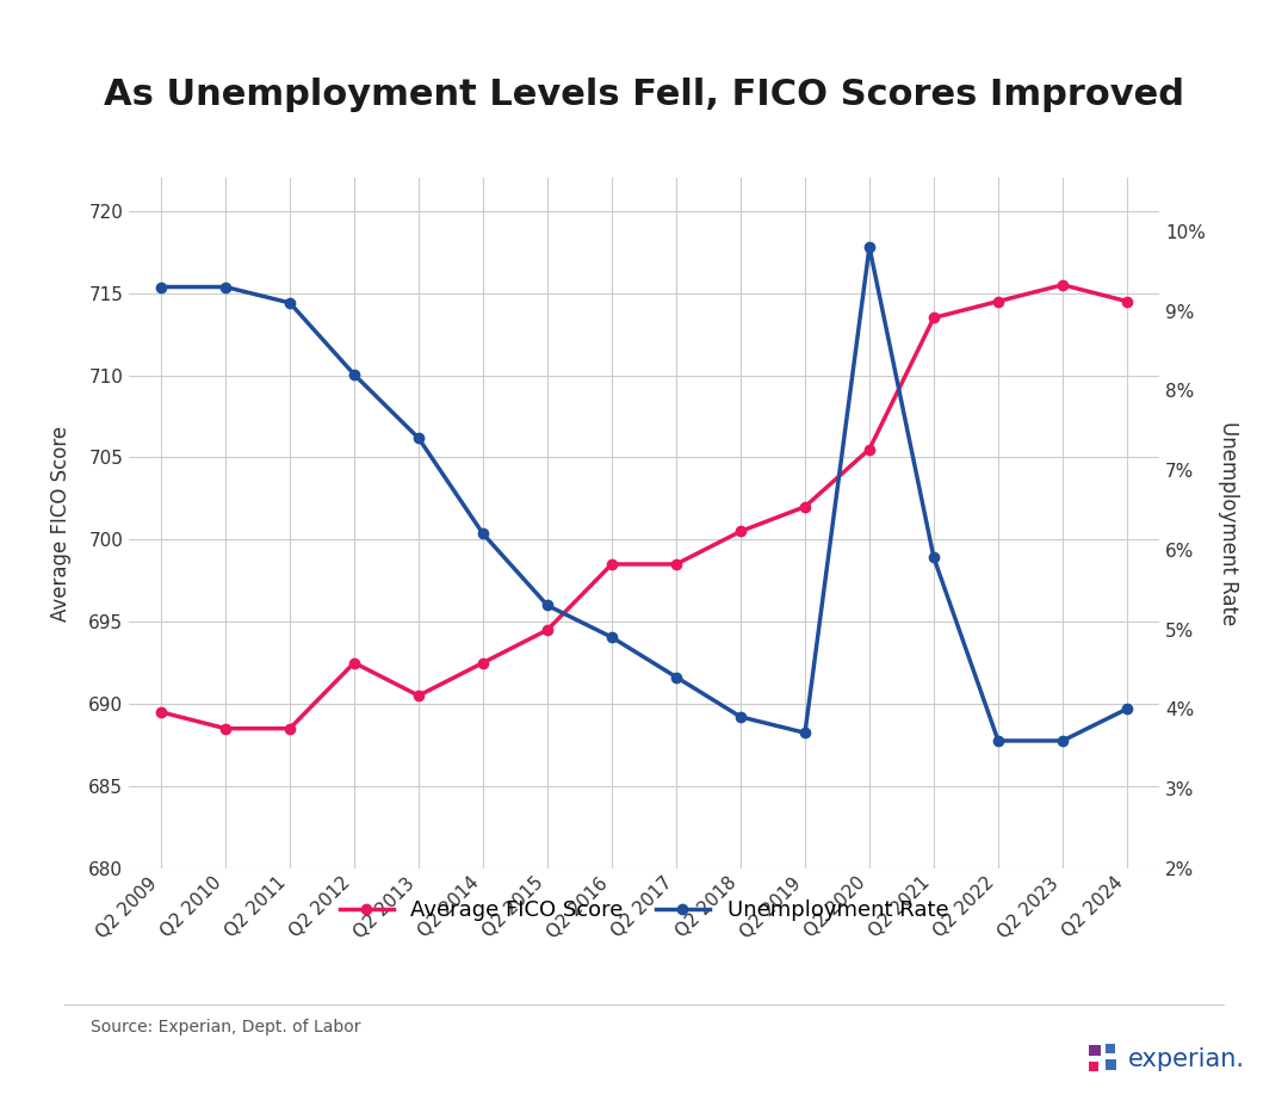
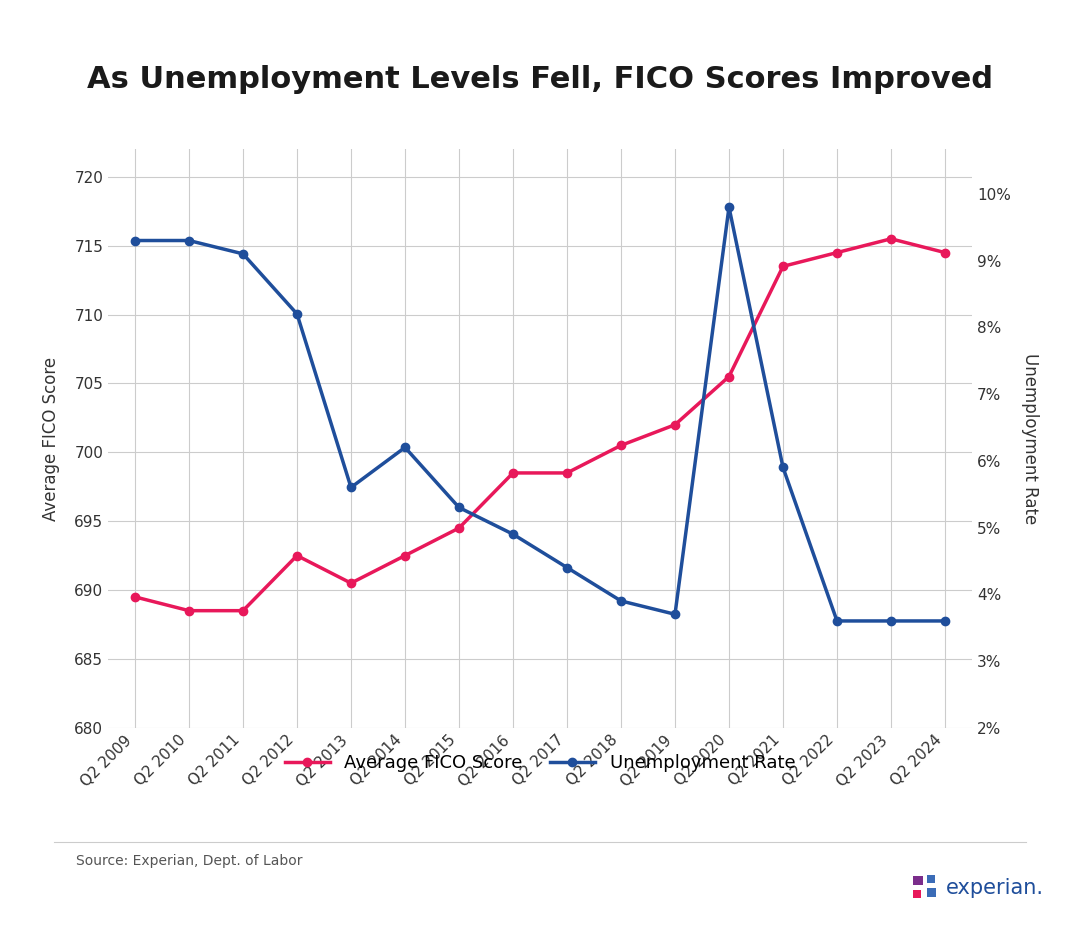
Unemployment Rate/Q2 2013: 7.4% -> 5.6%
Unemployment Rate/Q2 2024: 4.0% -> 3.6%
